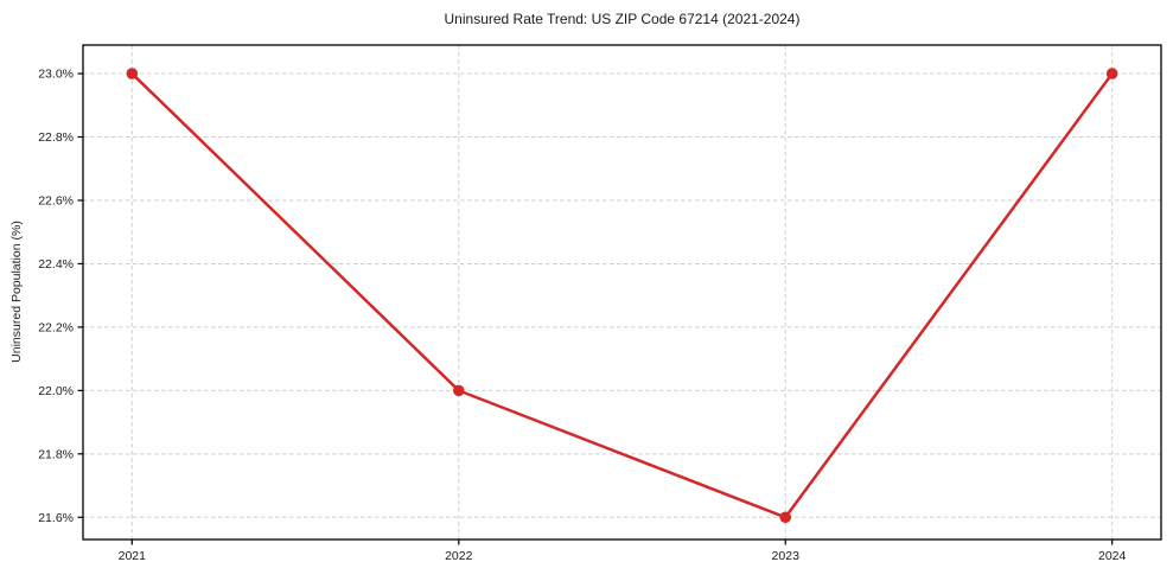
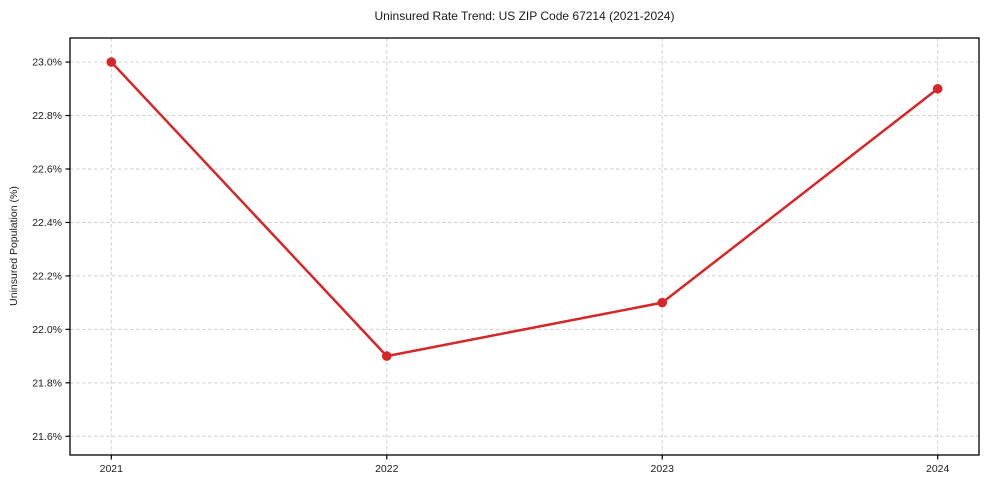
2022: 22.0% -> 21.9%
2023: 21.6% -> 22.1%
2024: 23.0% -> 22.9%
